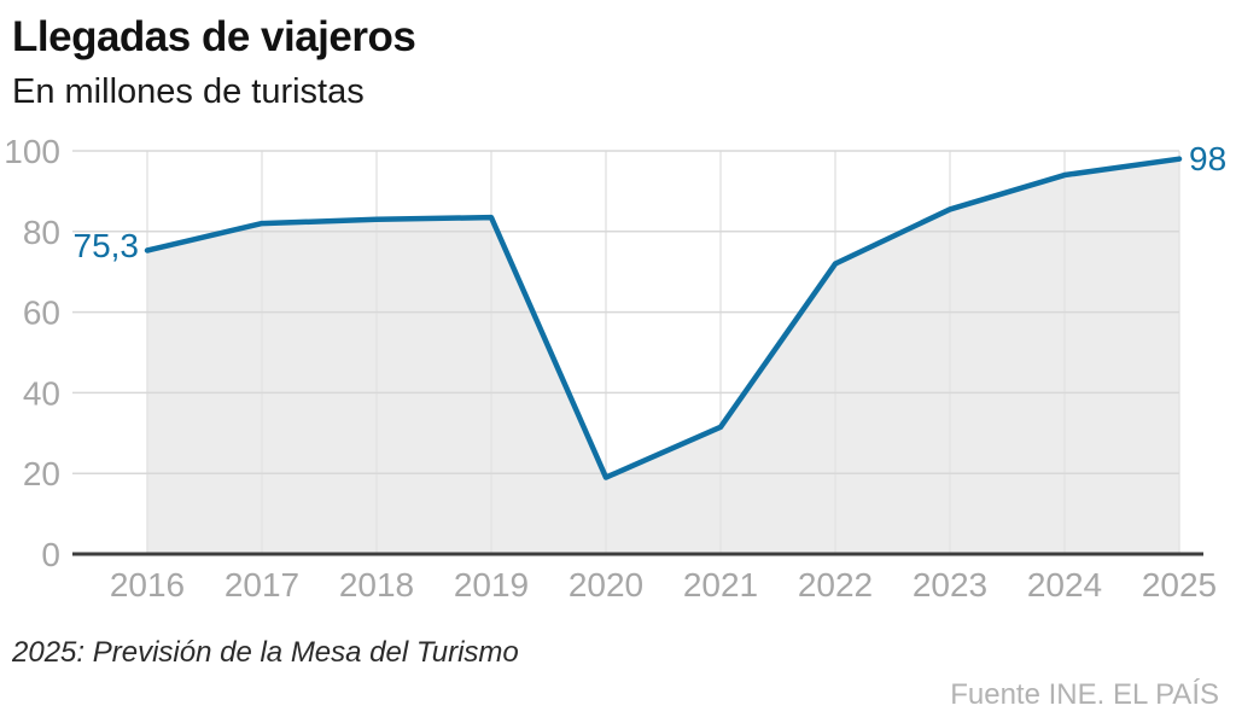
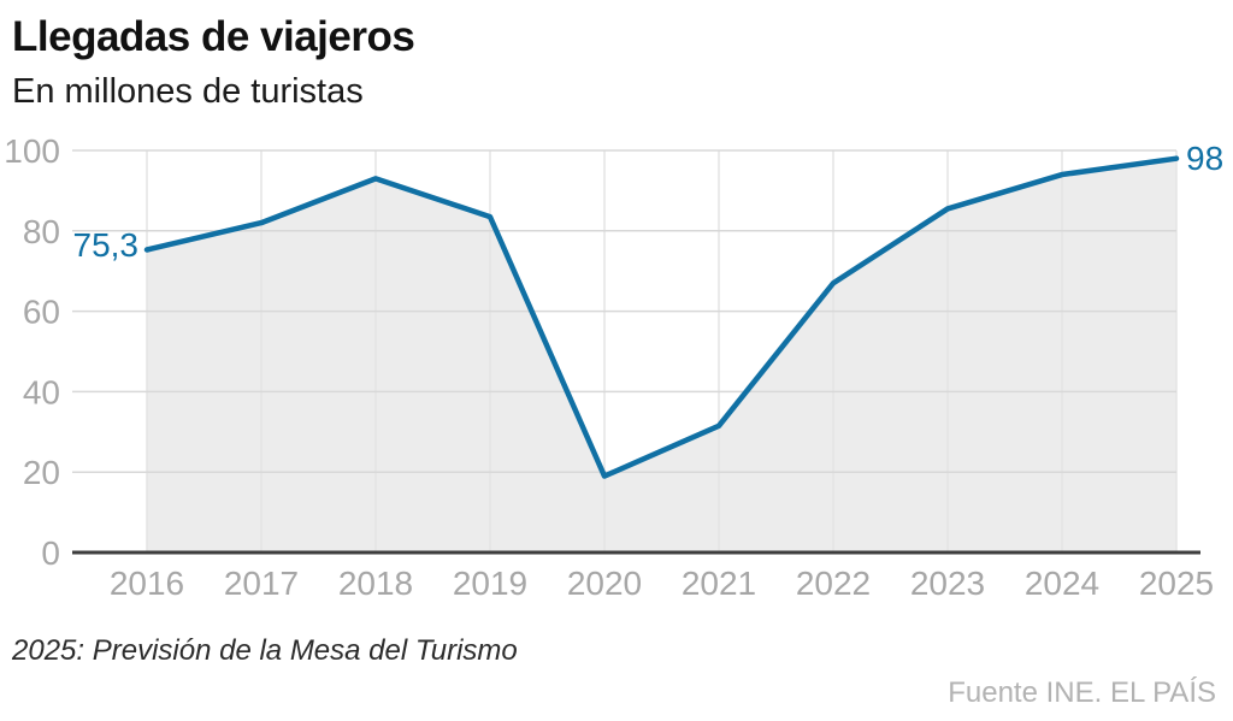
2018: 83 -> 93
2022: 72 -> 67
